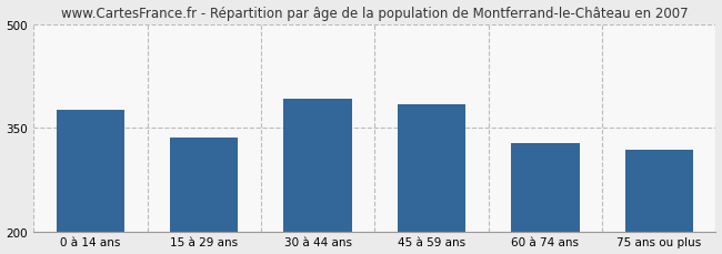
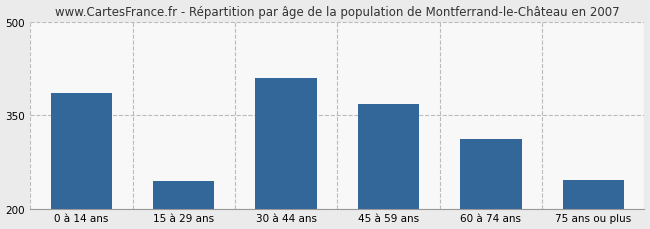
0 à 14 ans: 375 -> 386
15 à 29 ans: 336 -> 244
30 à 44 ans: 392 -> 410
45 à 59 ans: 383 -> 368
60 à 74 ans: 327 -> 312
75 ans ou plus: 318 -> 246
